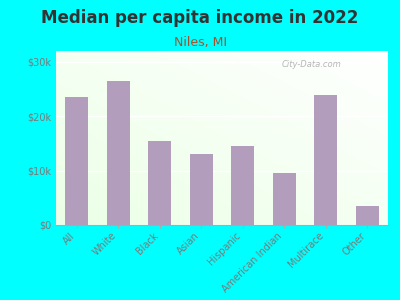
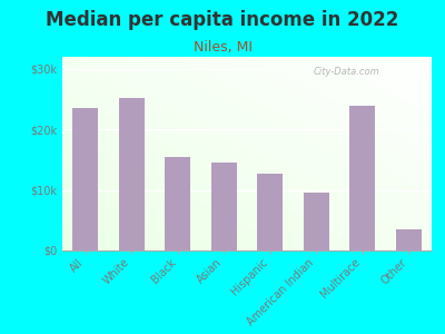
White: $26.5k -> $25.2k
Asian: $13.0k -> $14.6k
Hispanic: $14.5k -> $12.6k
